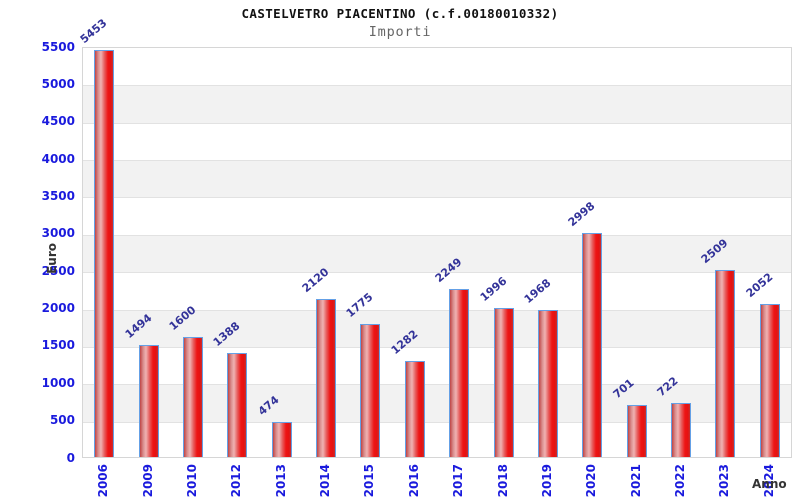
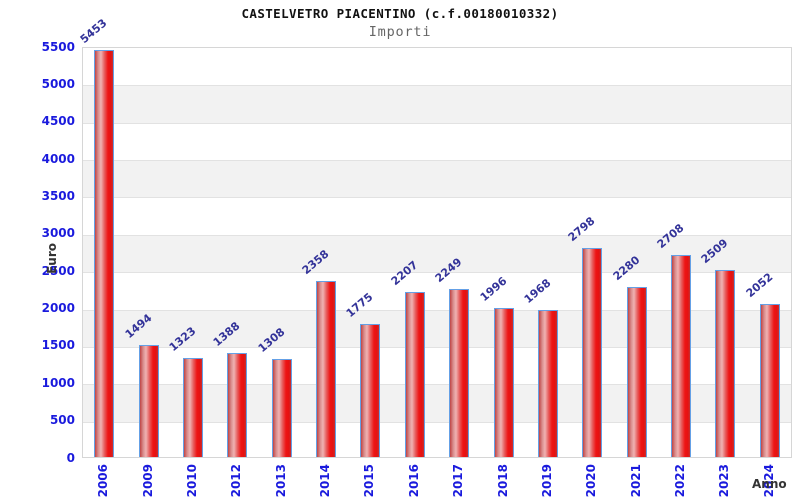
2010: 1600 -> 1323
2013: 474 -> 1308
2014: 2120 -> 2358
2016: 1282 -> 2207
2020: 2998 -> 2798
2021: 701 -> 2280
2022: 722 -> 2708
